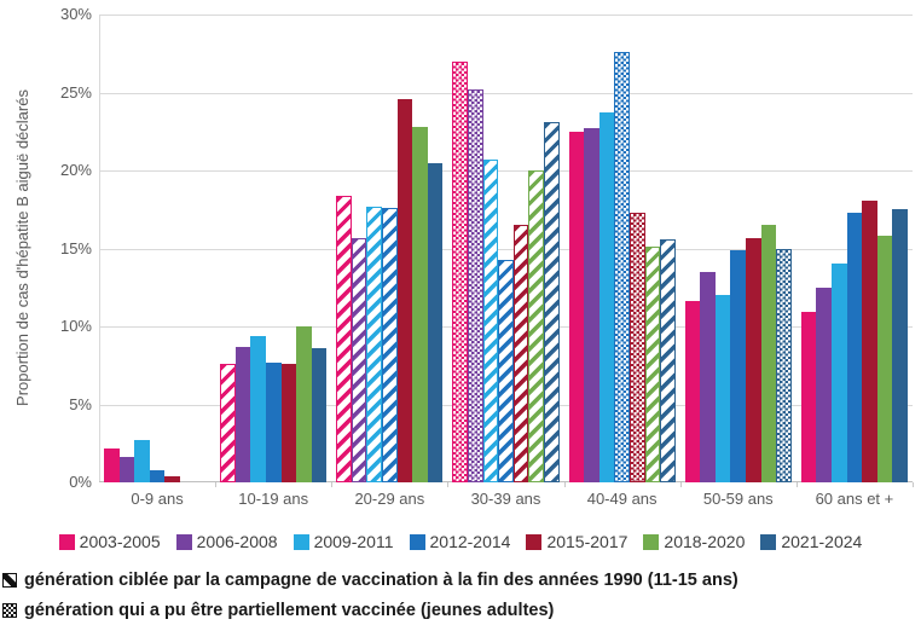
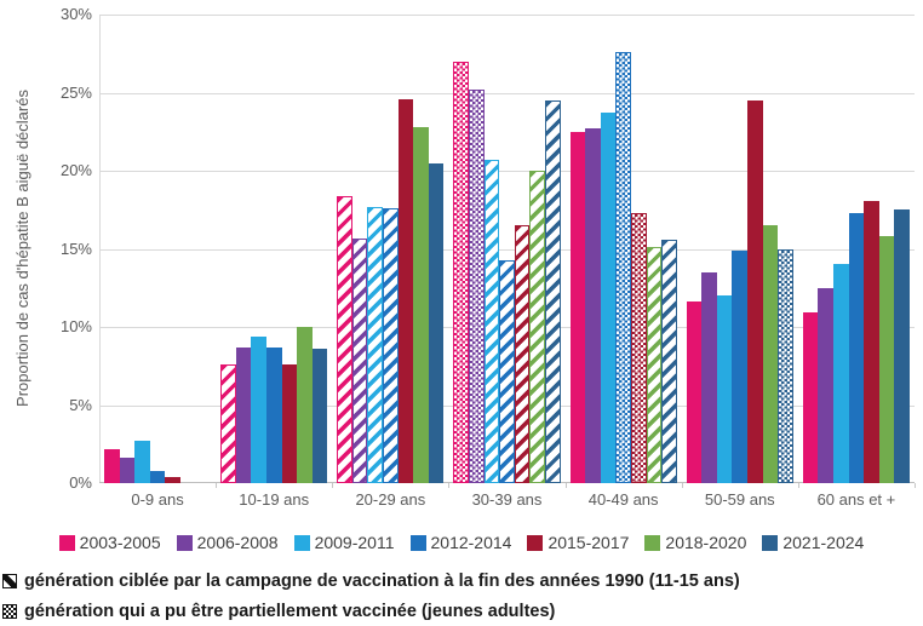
2012-2014/10-19 ans: 7.7% -> 8.7%
2021-2024/30-39 ans: 23.1% -> 24.5%
2015-2017/50-59 ans: 15.7% -> 24.5%
